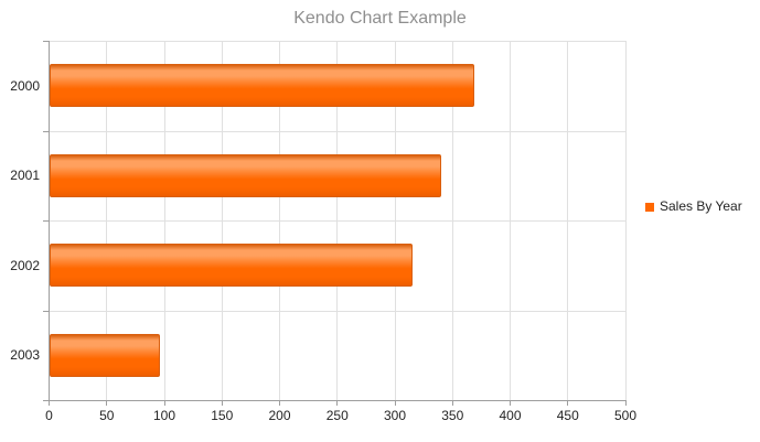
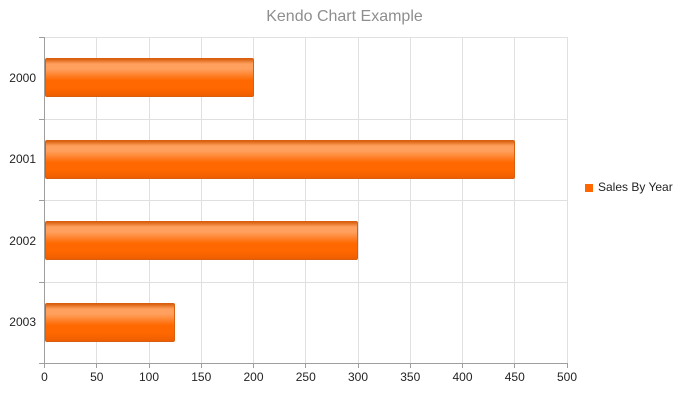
2000: 369 -> 200
2001: 340 -> 450
2002: 315 -> 300
2003: 96 -> 125
